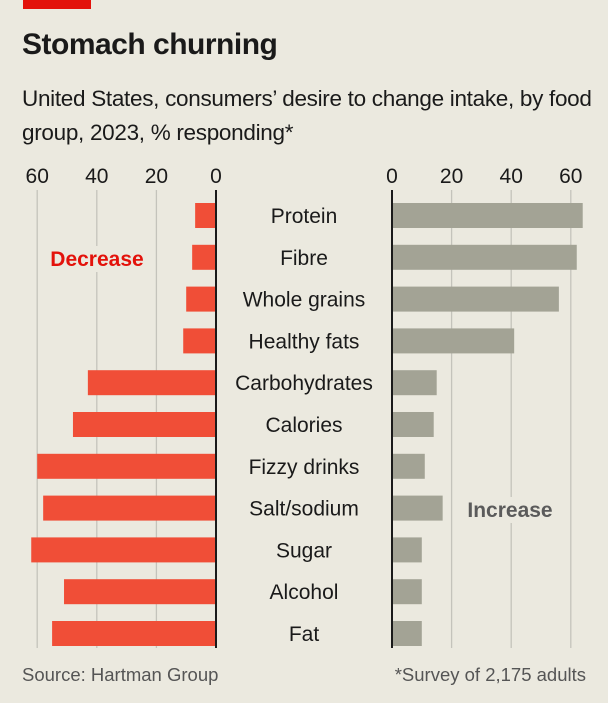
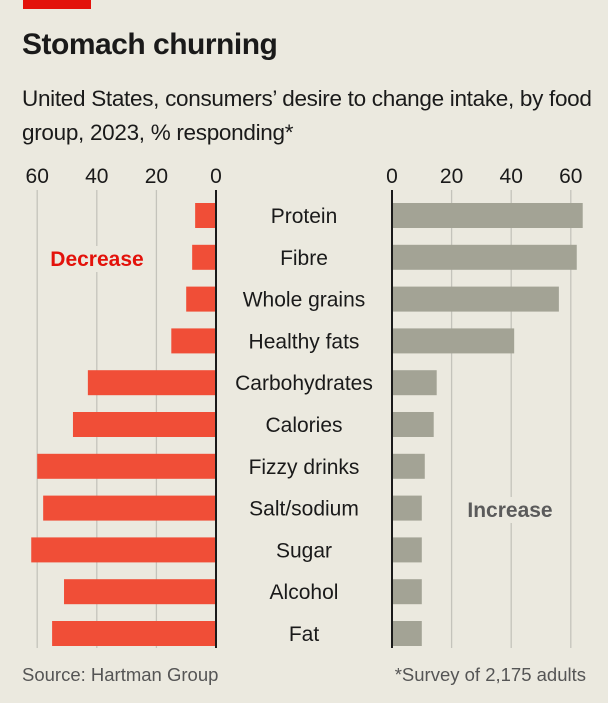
Decrease/Healthy fats: 11 -> 15
Increase/Salt/sodium: 17 -> 10
